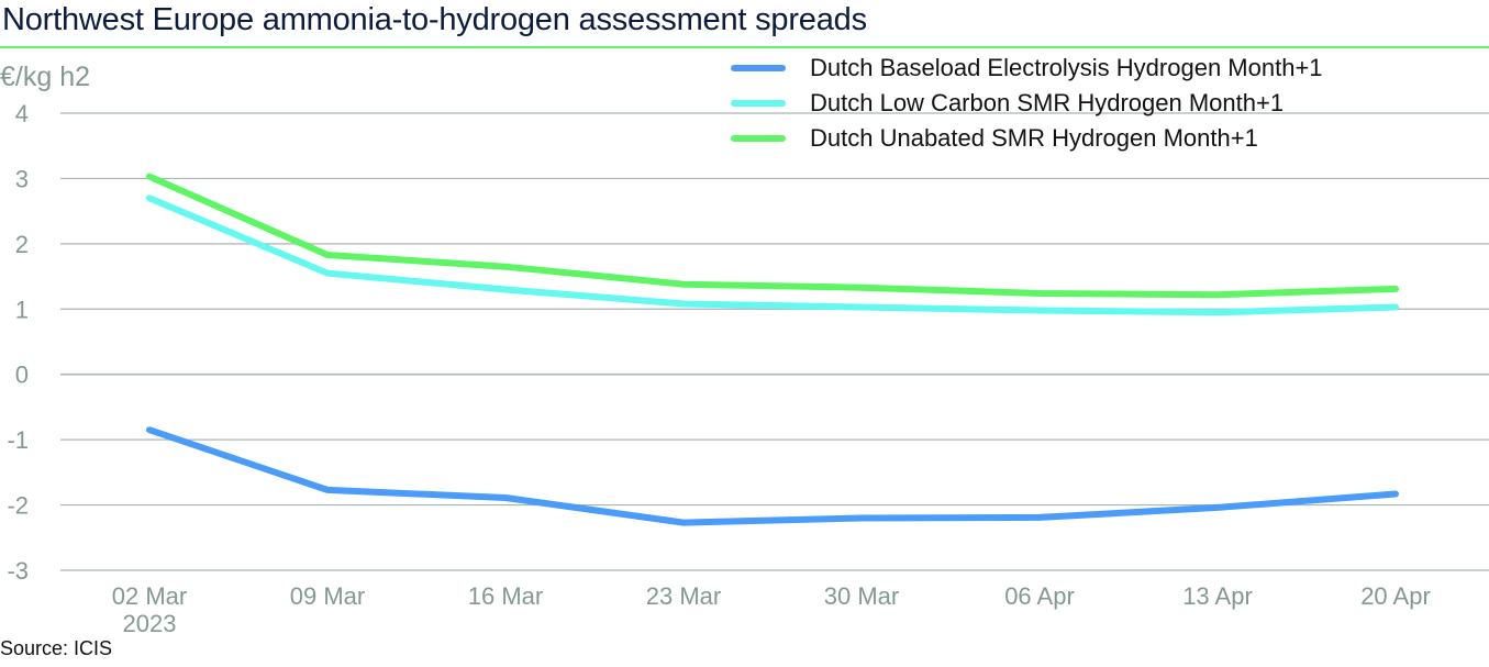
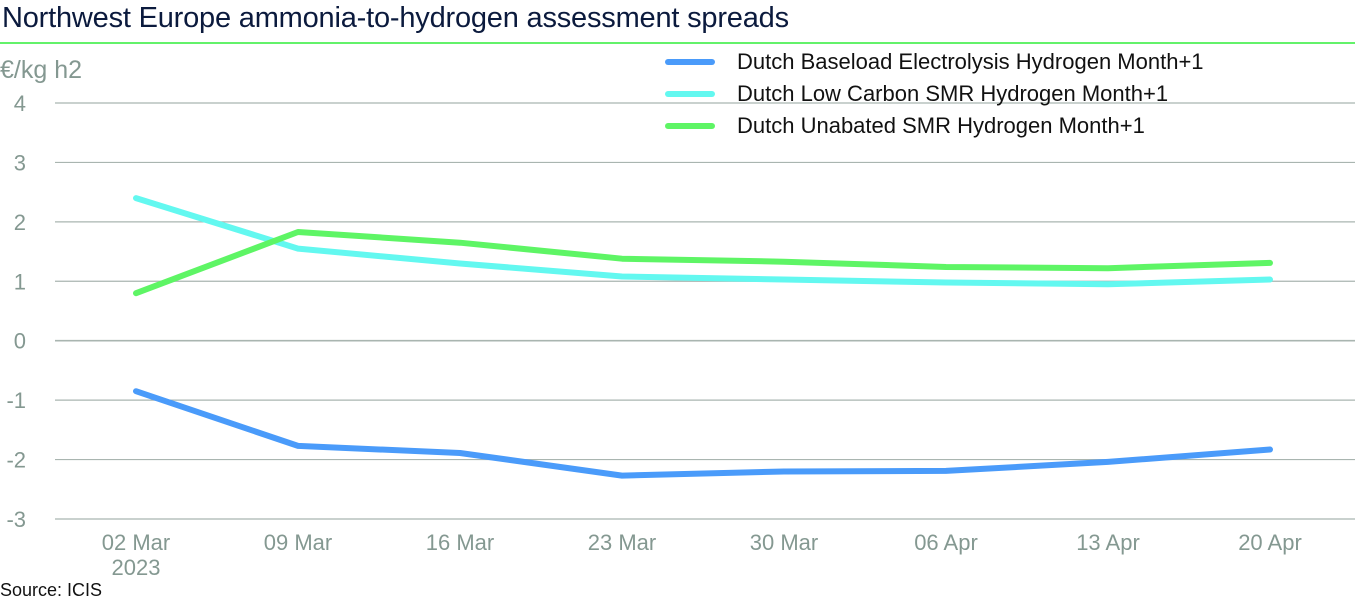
Dutch Low Carbon SMR Hydrogen Month+1/02 Mar 2023: 2.7 -> 2.4
Dutch Unabated SMR Hydrogen Month+1/02 Mar 2023: 3.0 -> 0.8
